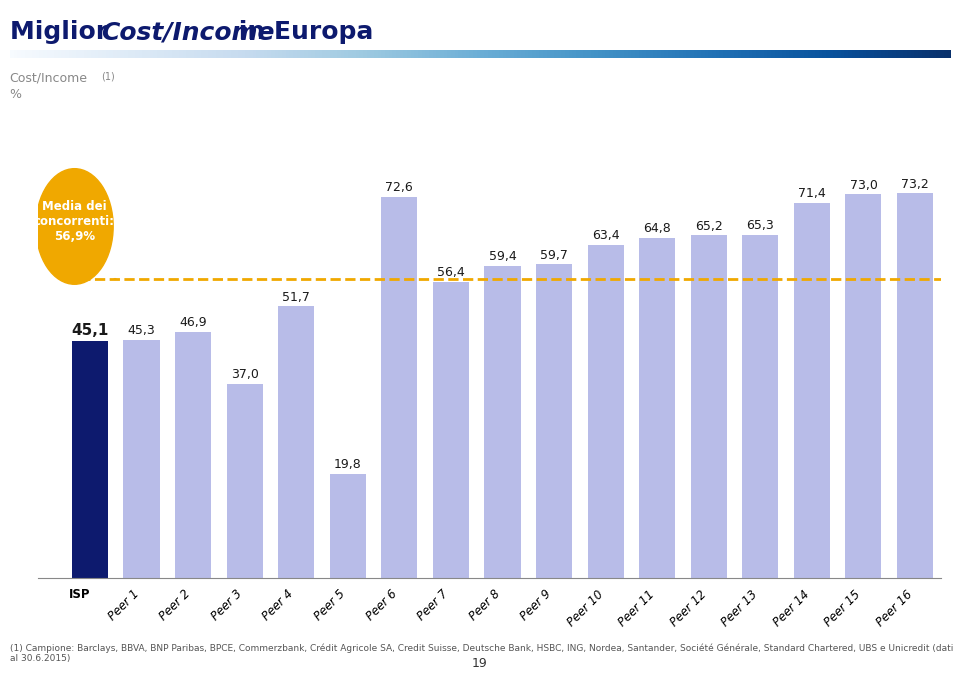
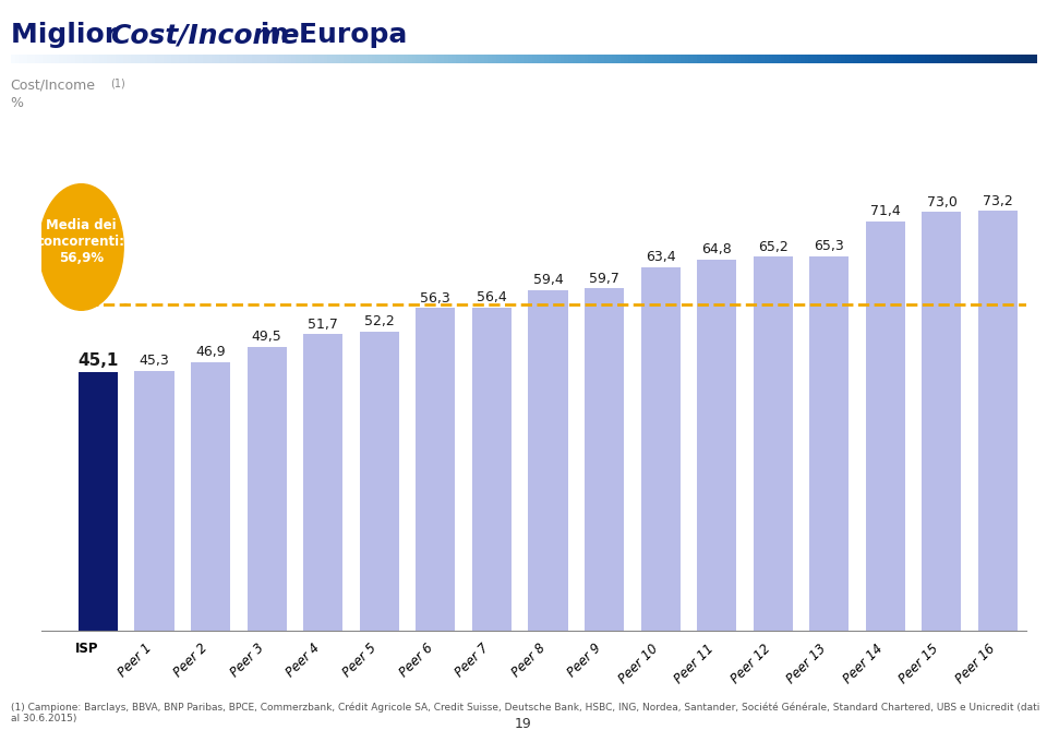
Peer 3: 37,0 -> 49,5
Peer 5: 19,8 -> 52,2
Peer 6: 72,6 -> 56,3
